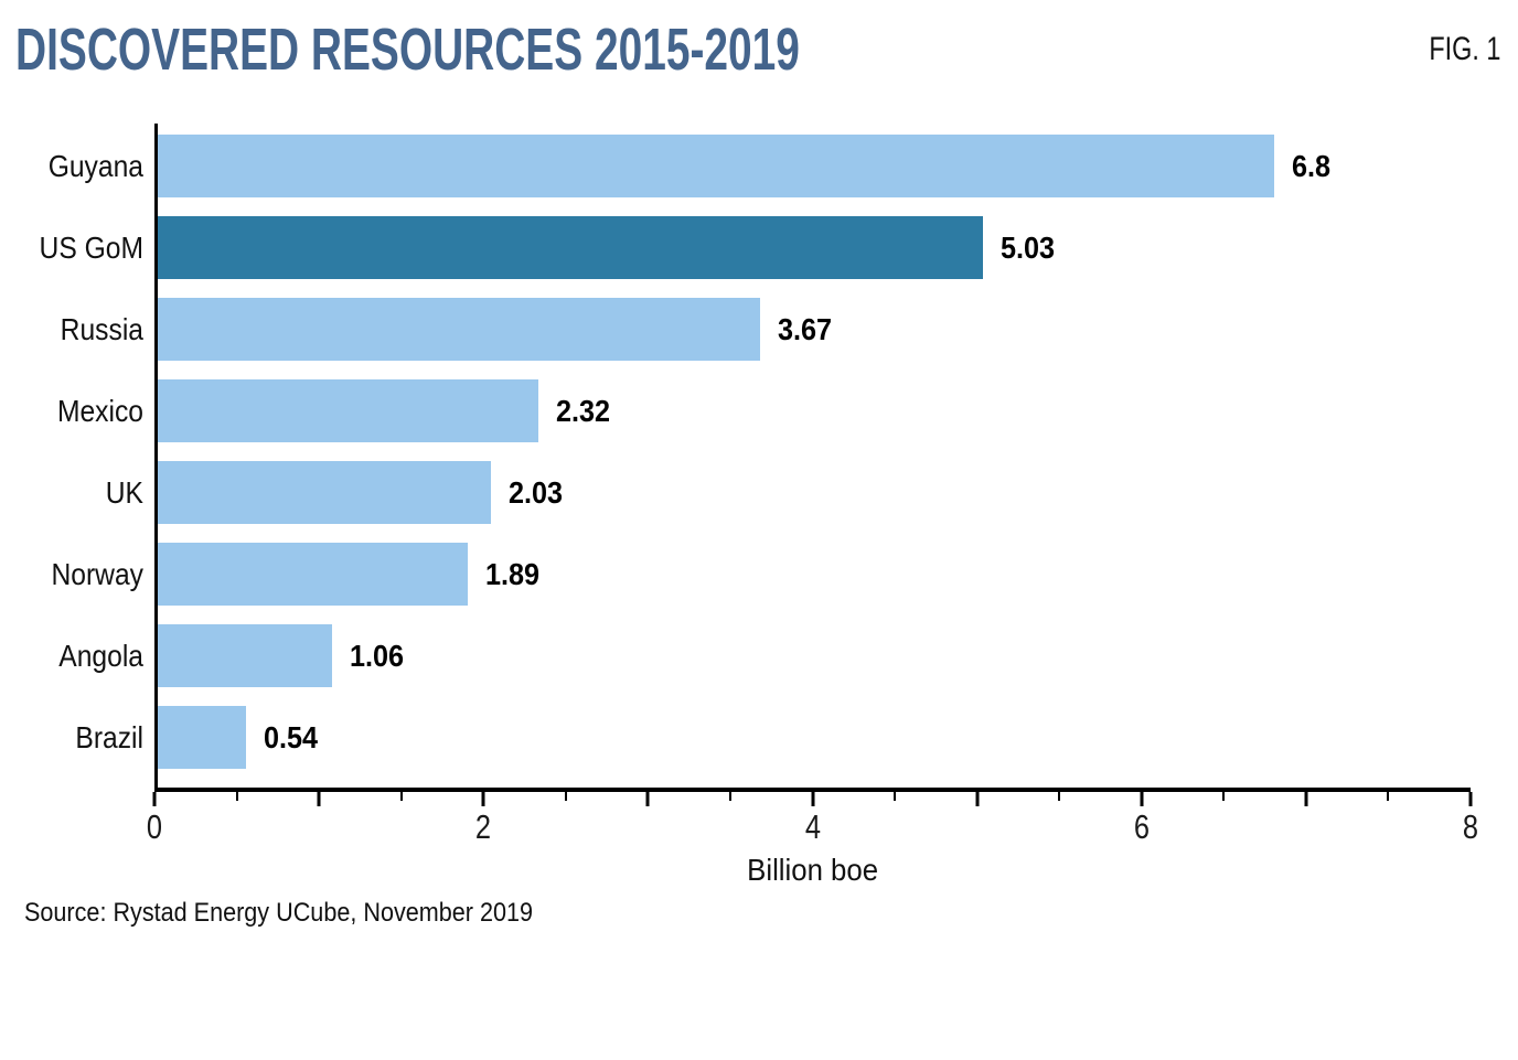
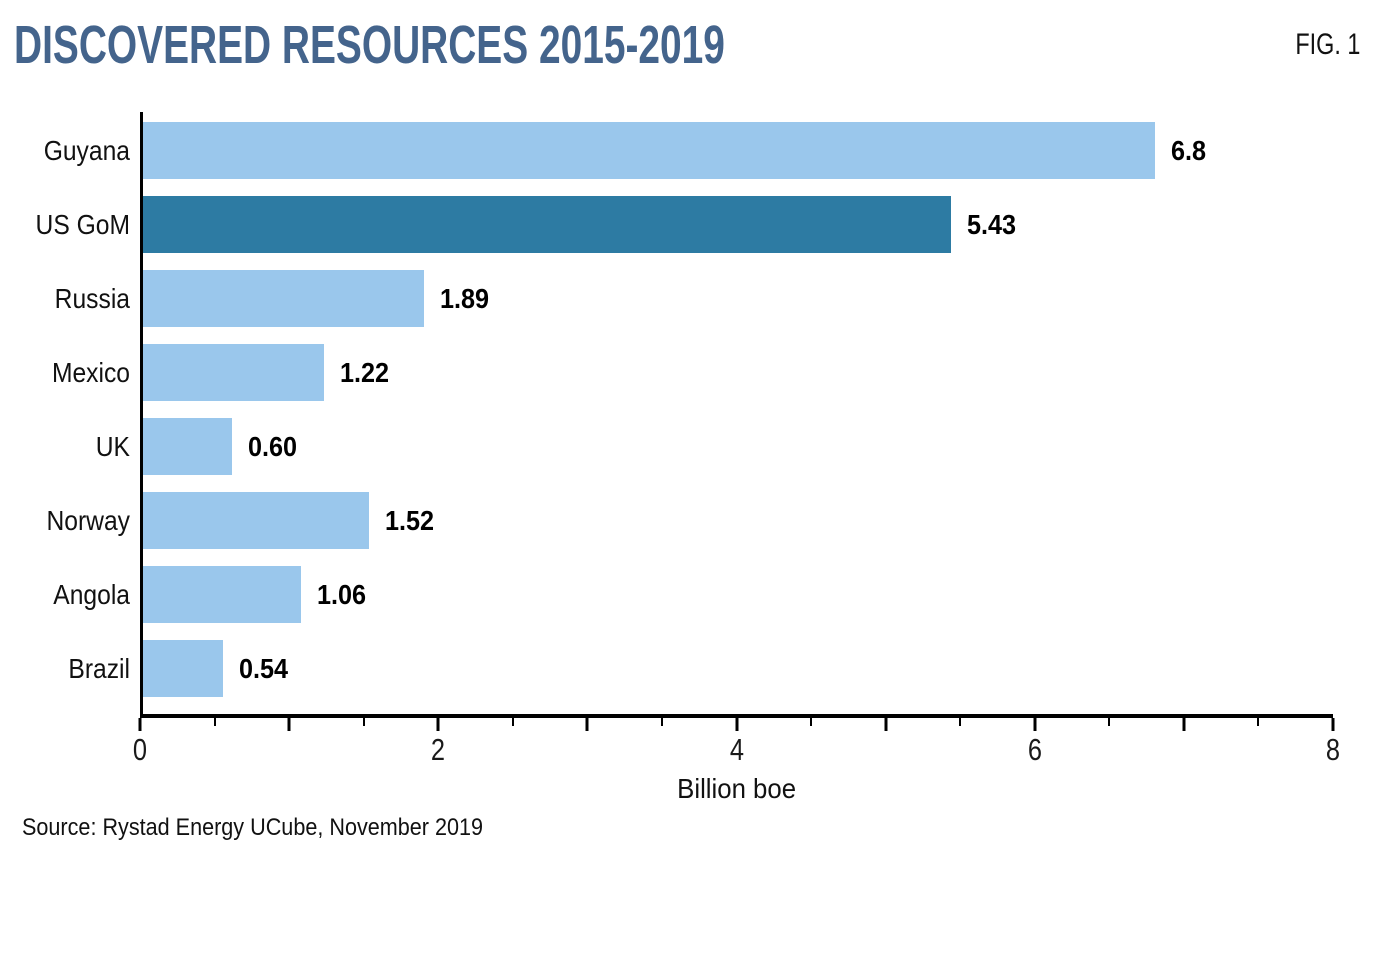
US GoM: 5.03 -> 5.43
Russia: 3.67 -> 1.89
Mexico: 2.32 -> 1.22
UK: 2.03 -> 0.60
Norway: 1.89 -> 1.52
